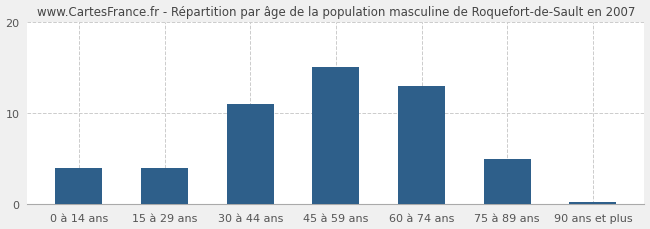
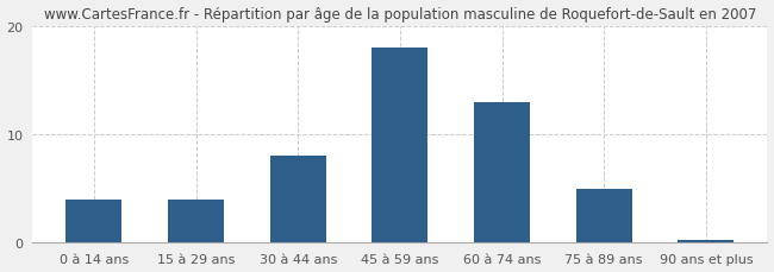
30 à 44 ans: 11.0 -> 8.0
45 à 59 ans: 15.0 -> 18.0
